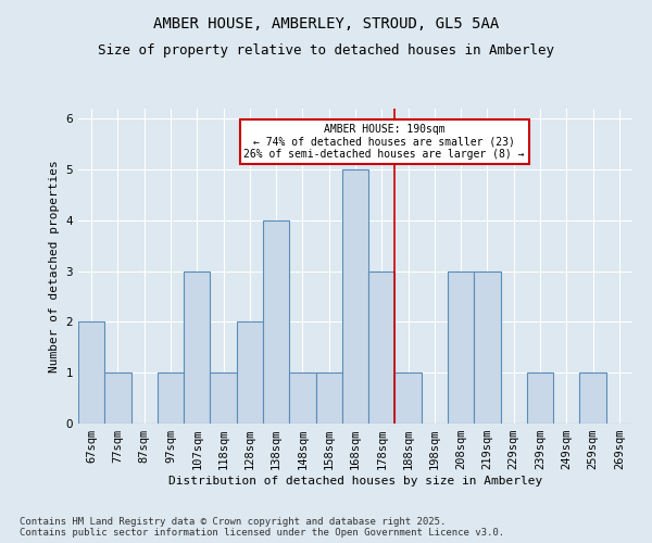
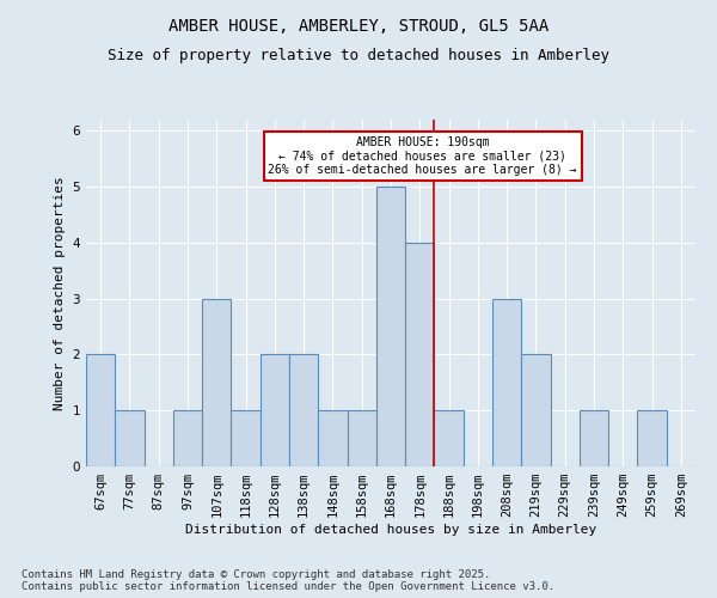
138sqm: 4 -> 2
178sqm: 3 -> 4
219sqm: 3 -> 2
